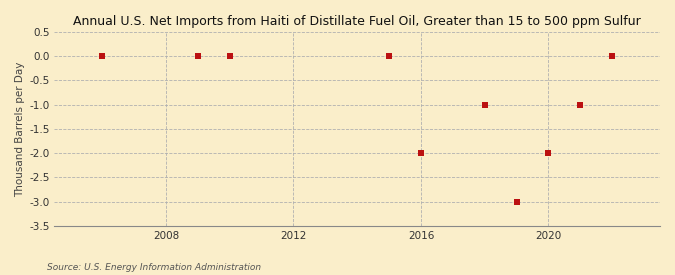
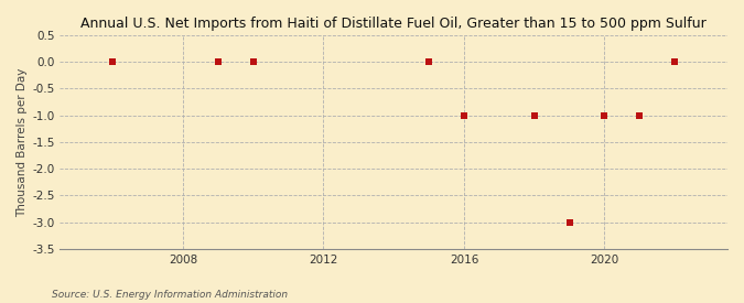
2016: -2 -> -1
2020: -2 -> -1
